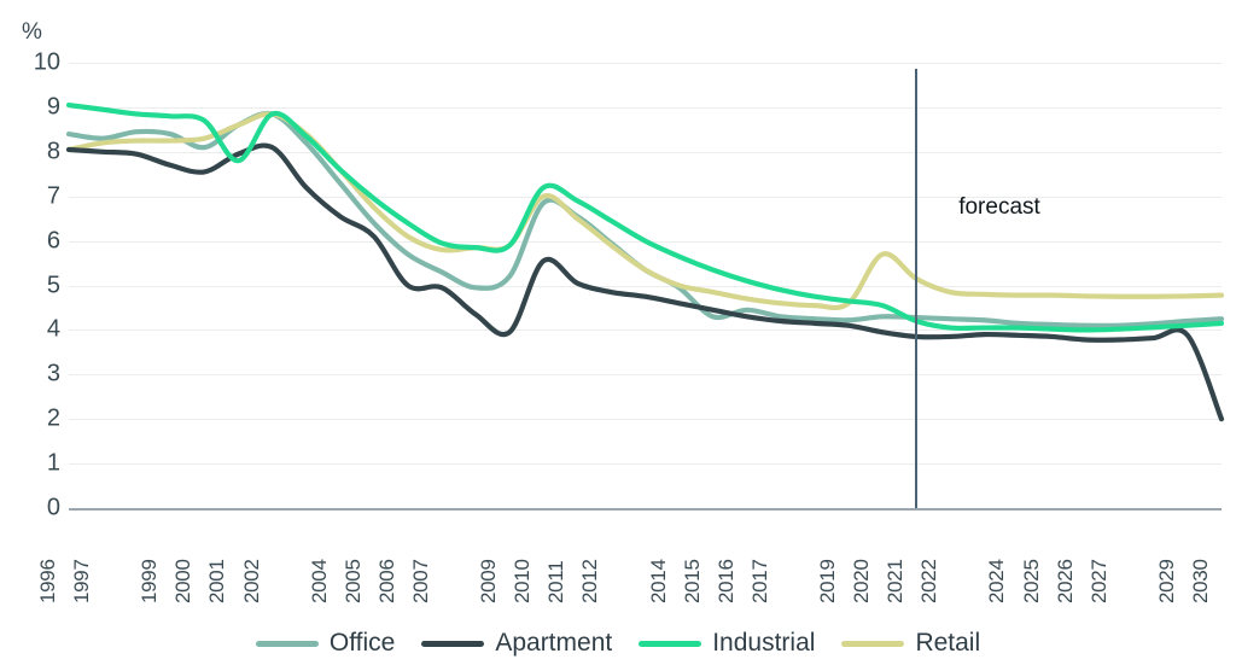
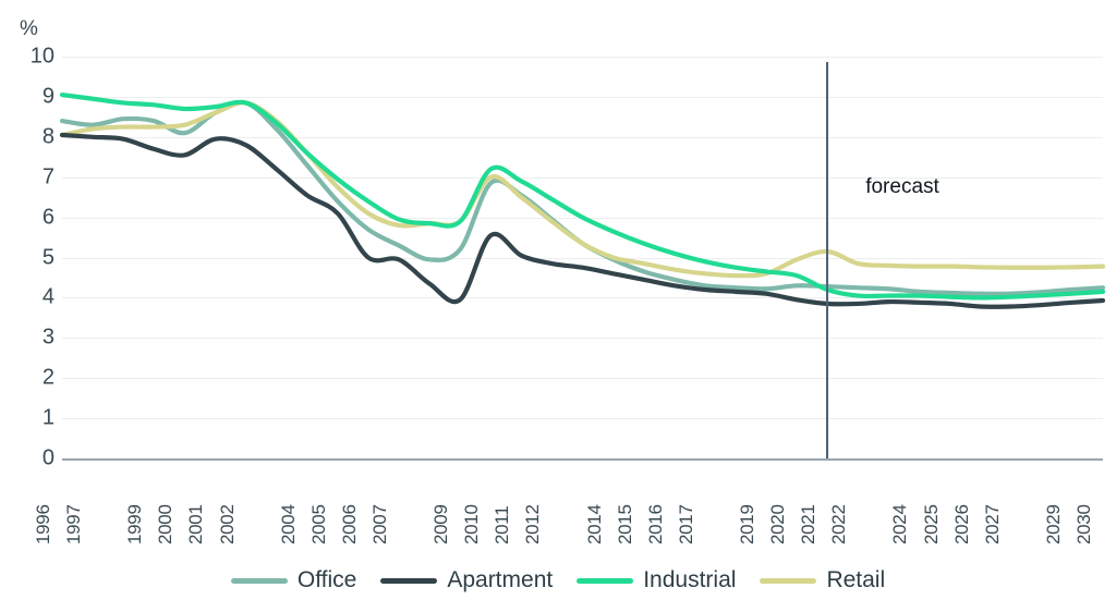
Industrial/2001: 7.8 -> 8.8
Apartment/2002: 8.1 -> 7.8
Office/2015: 4.3 -> 4.7
Retail/2020: 5.7 -> 5.0
Apartment/2030: 2.0 -> 3.9
